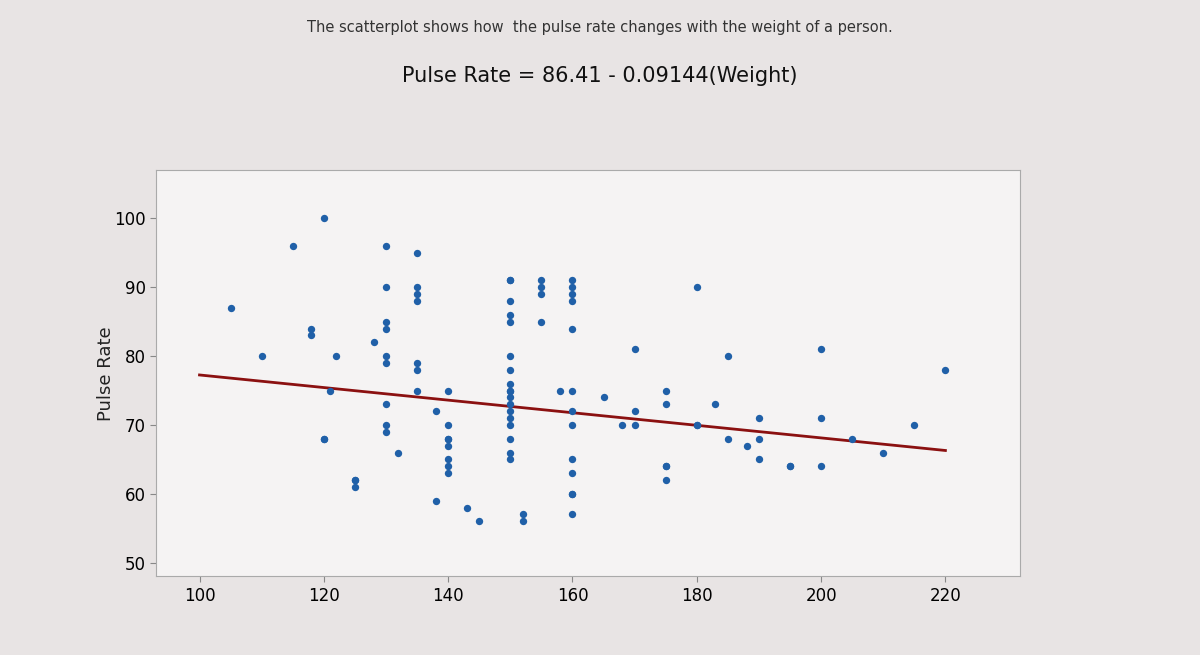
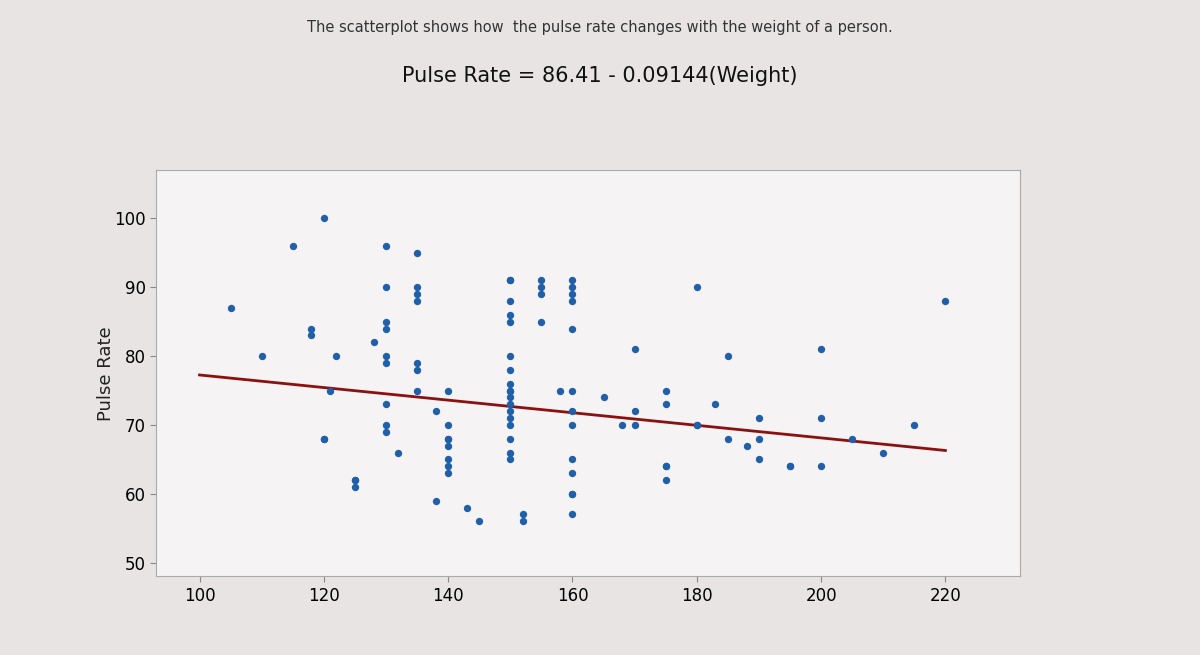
220: 78 -> 88
